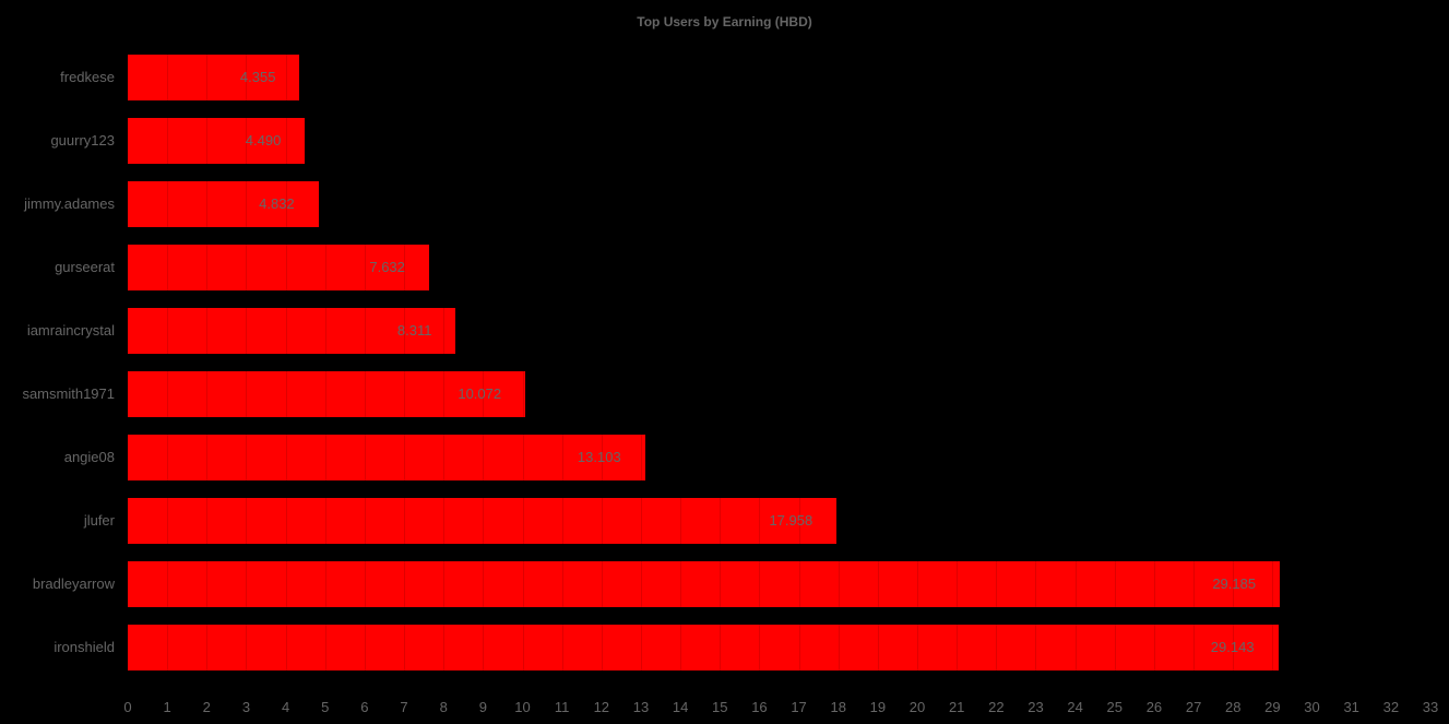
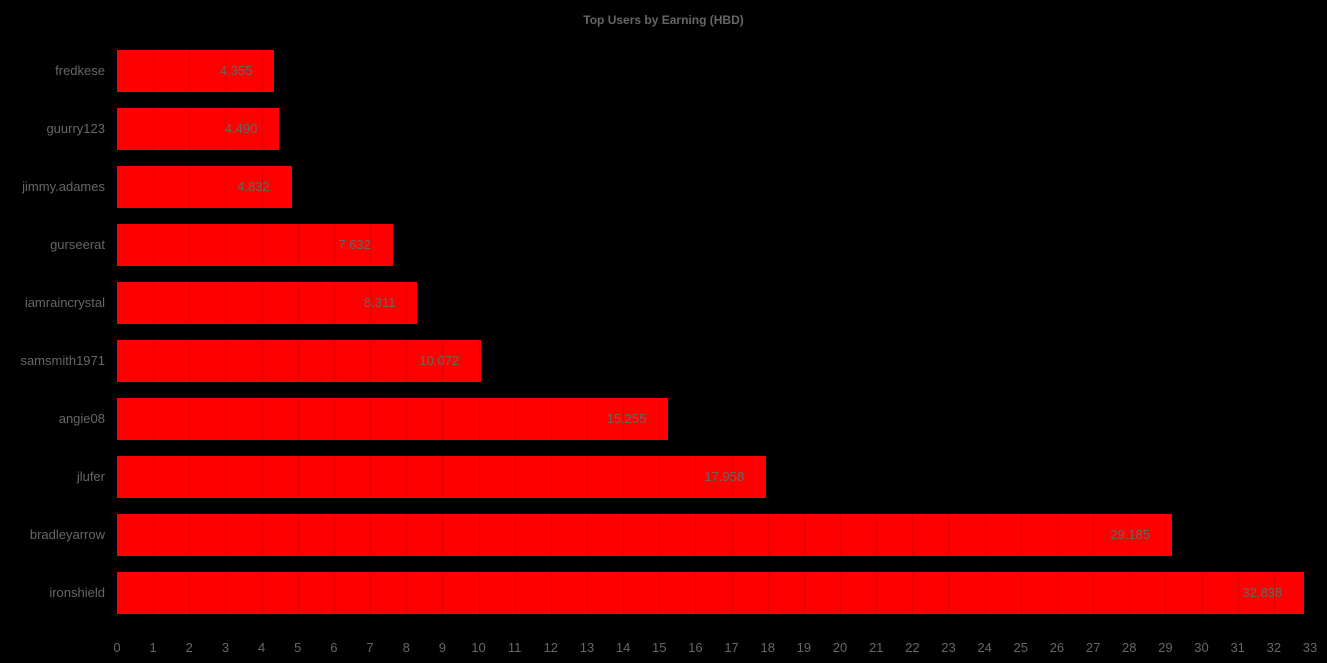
angie08: 13.103 -> 15.255
ironshield: 29.143 -> 32.838
